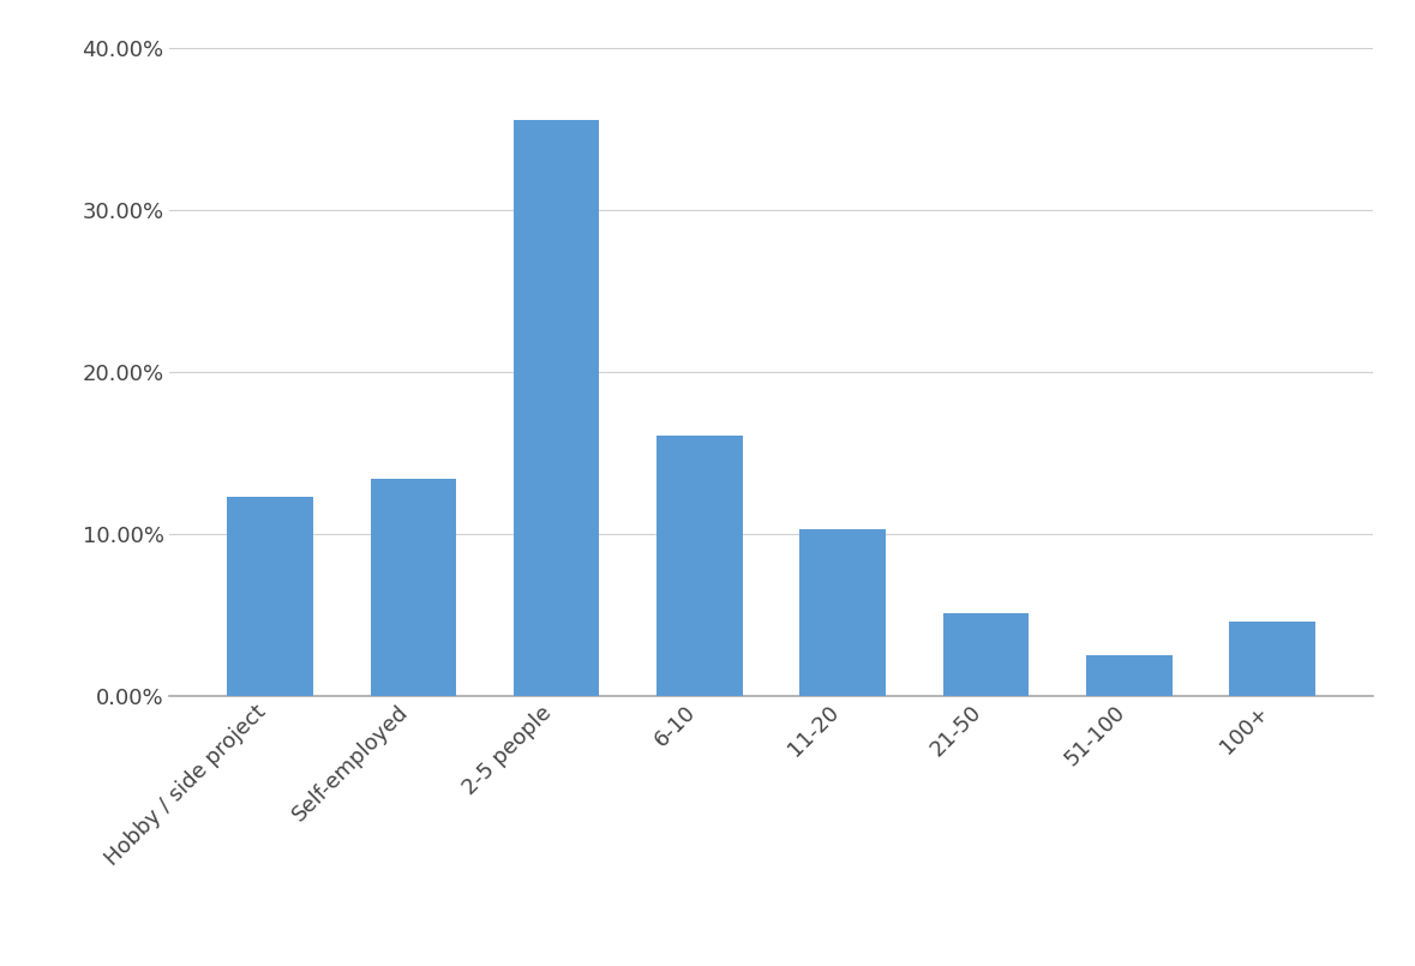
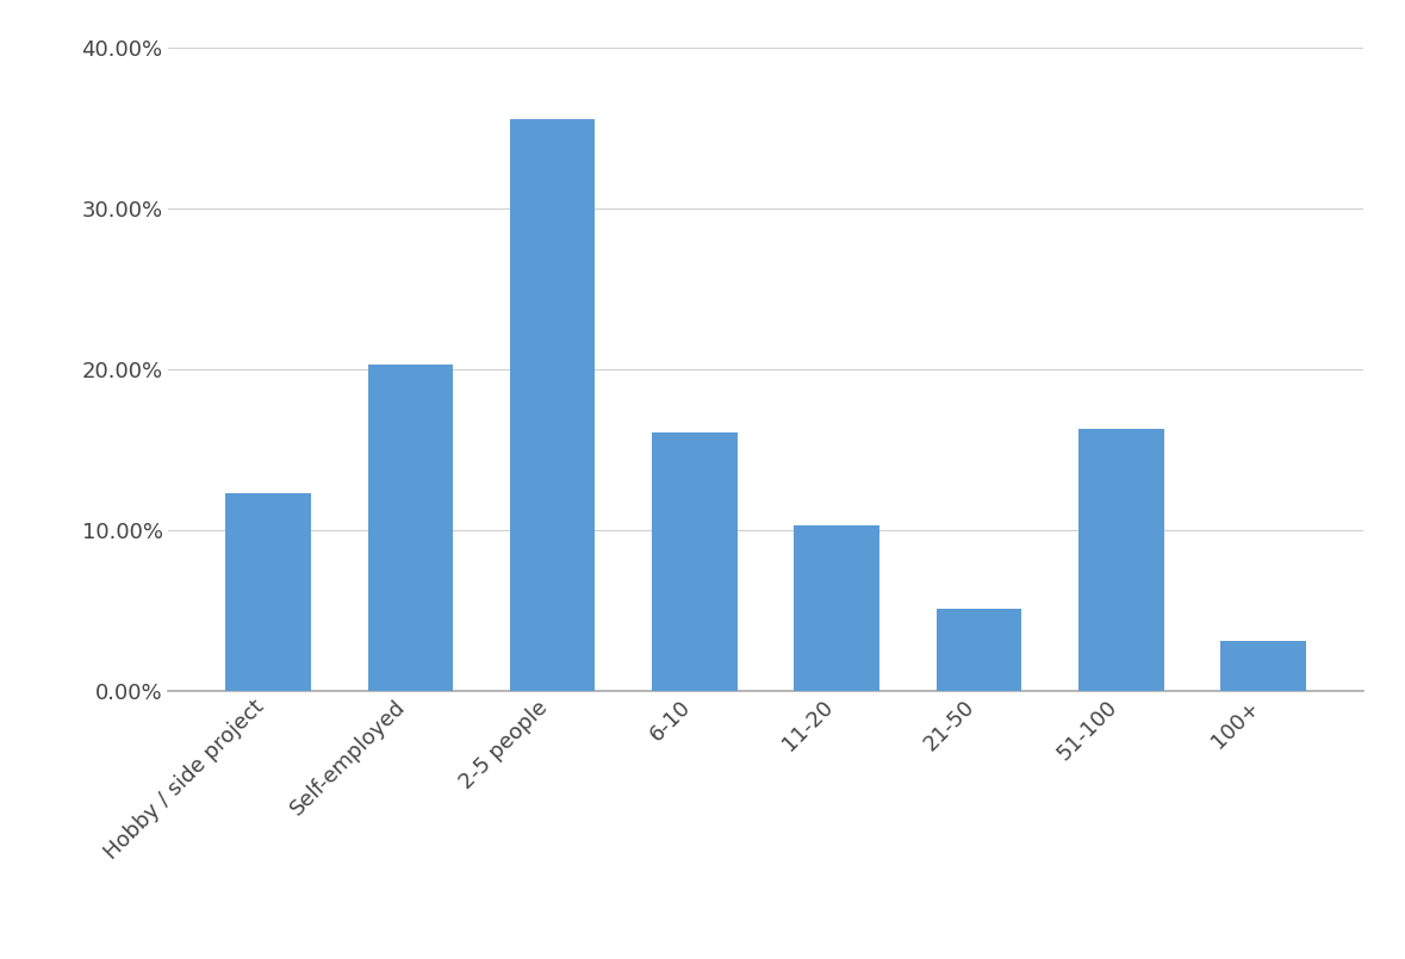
Self-employed: 13.4% -> 20.3%
51-100: 2.5% -> 16.3%
100+: 4.6% -> 3.1%
